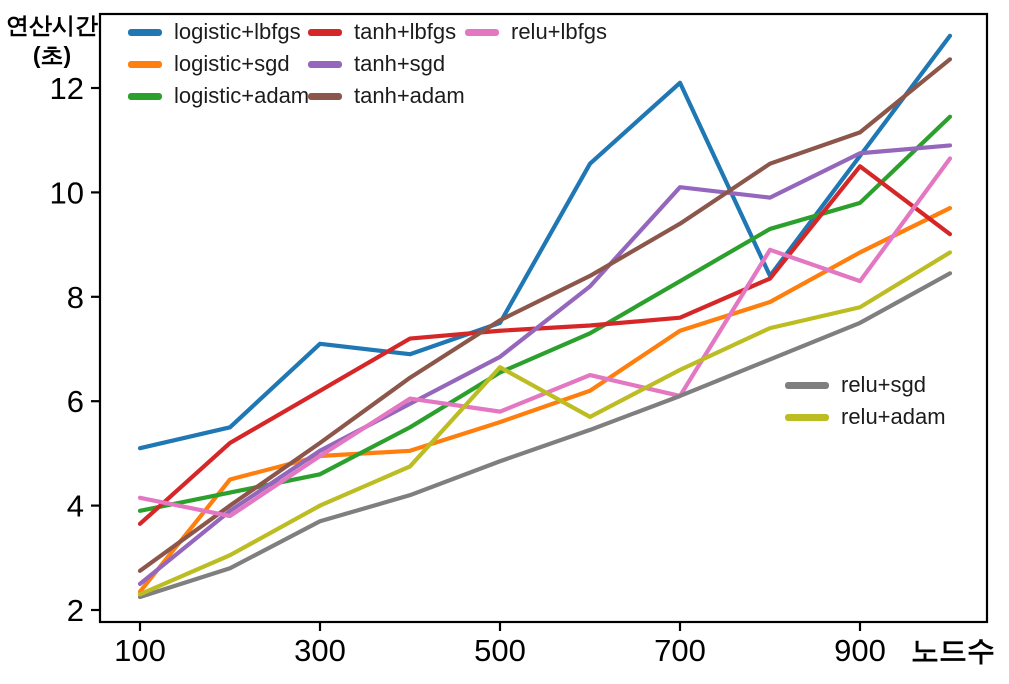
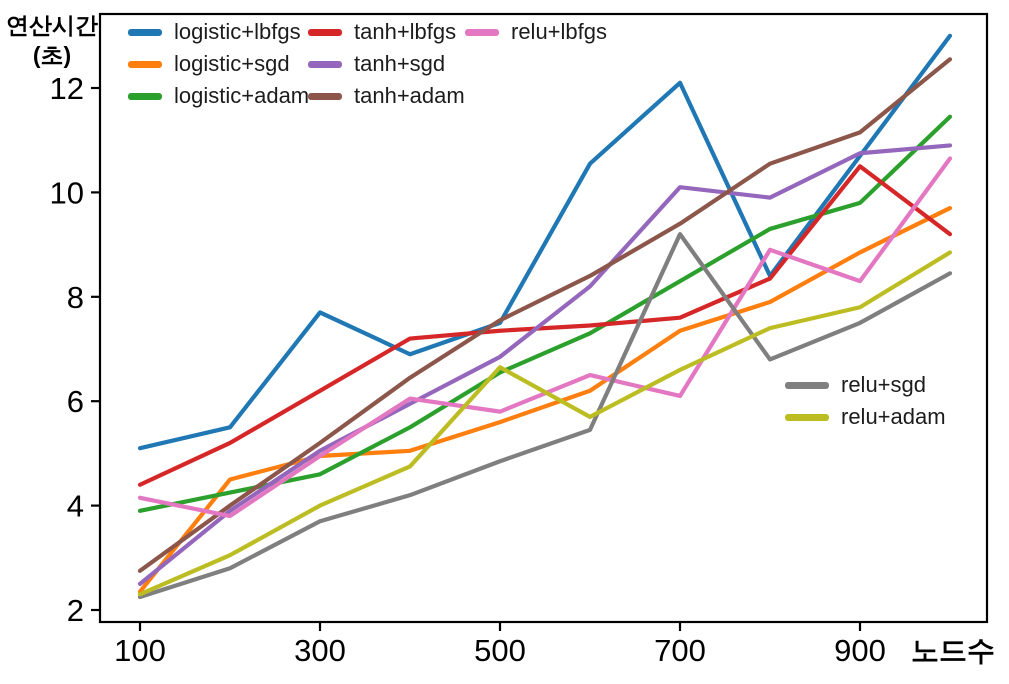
tanh+lbfgs/100: 3.6 -> 4.4
logistic+lbfgs/300: 7.1 -> 7.7
relu+sgd/700: 6.1 -> 9.2
